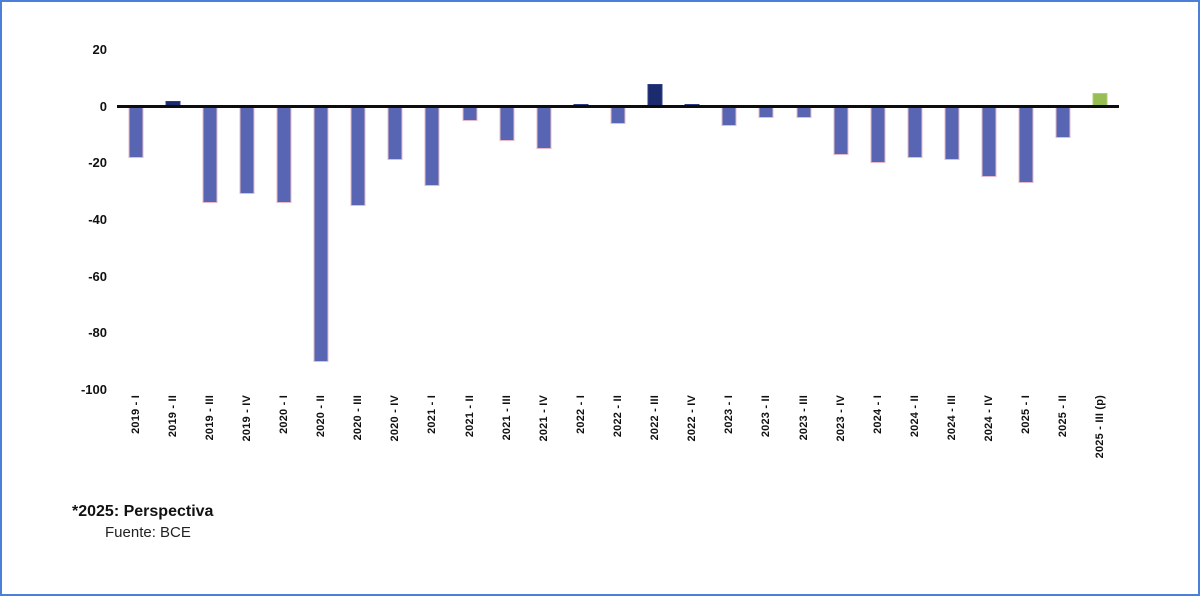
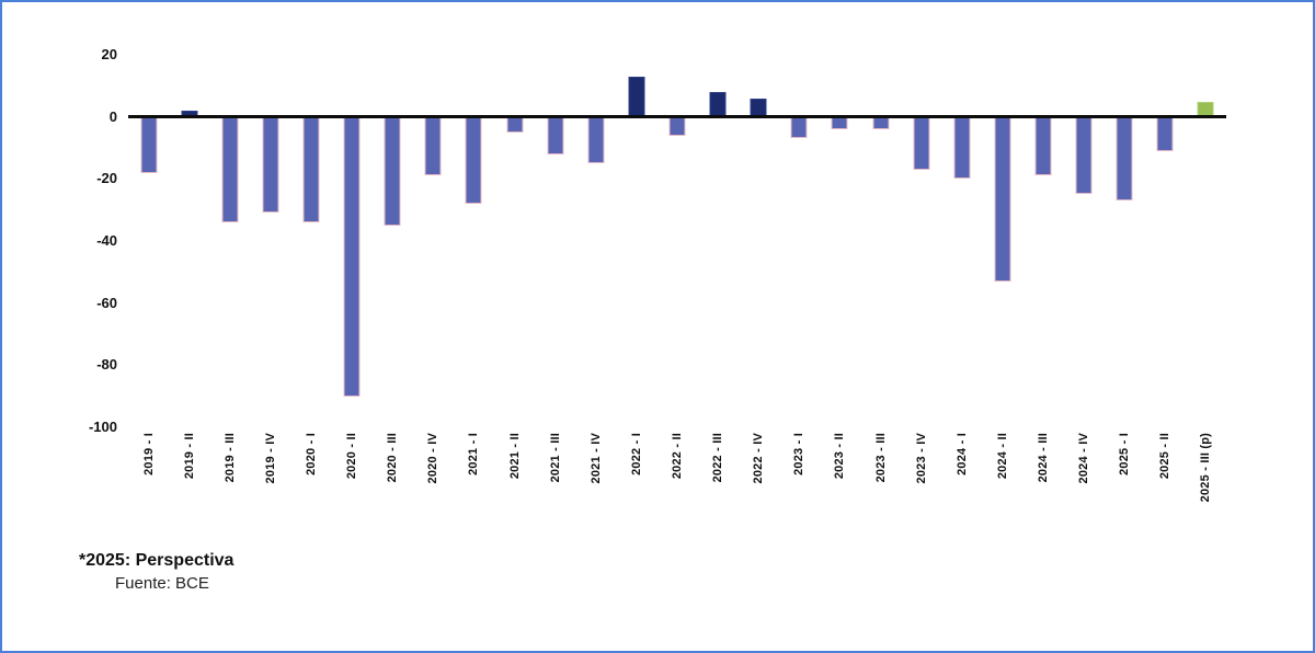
2022 - I: 1 -> 13
2022 - IV: 1 -> 6
2024 - II: -18 -> -53
